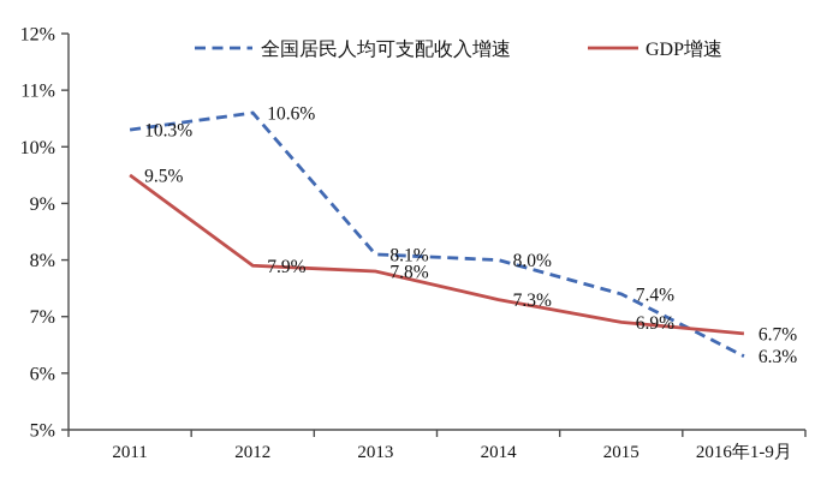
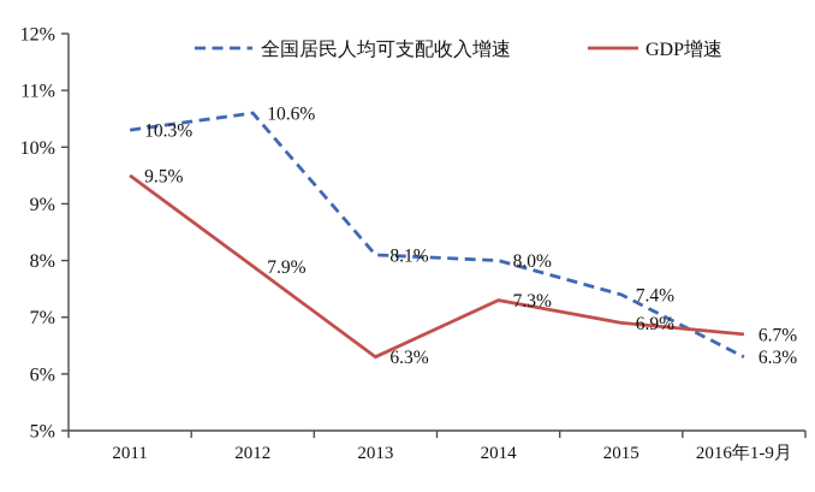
GDP增速/2013: 7.8% -> 6.3%
